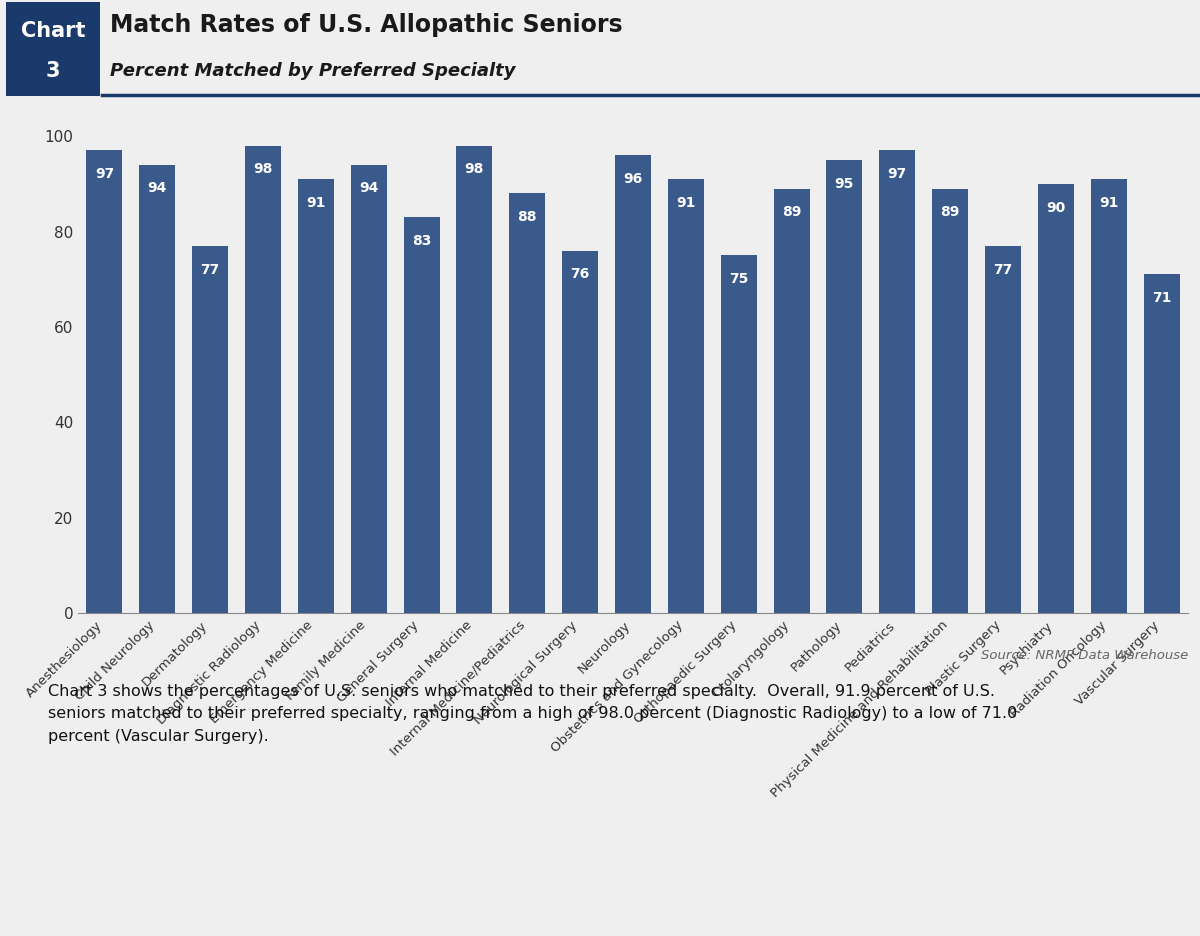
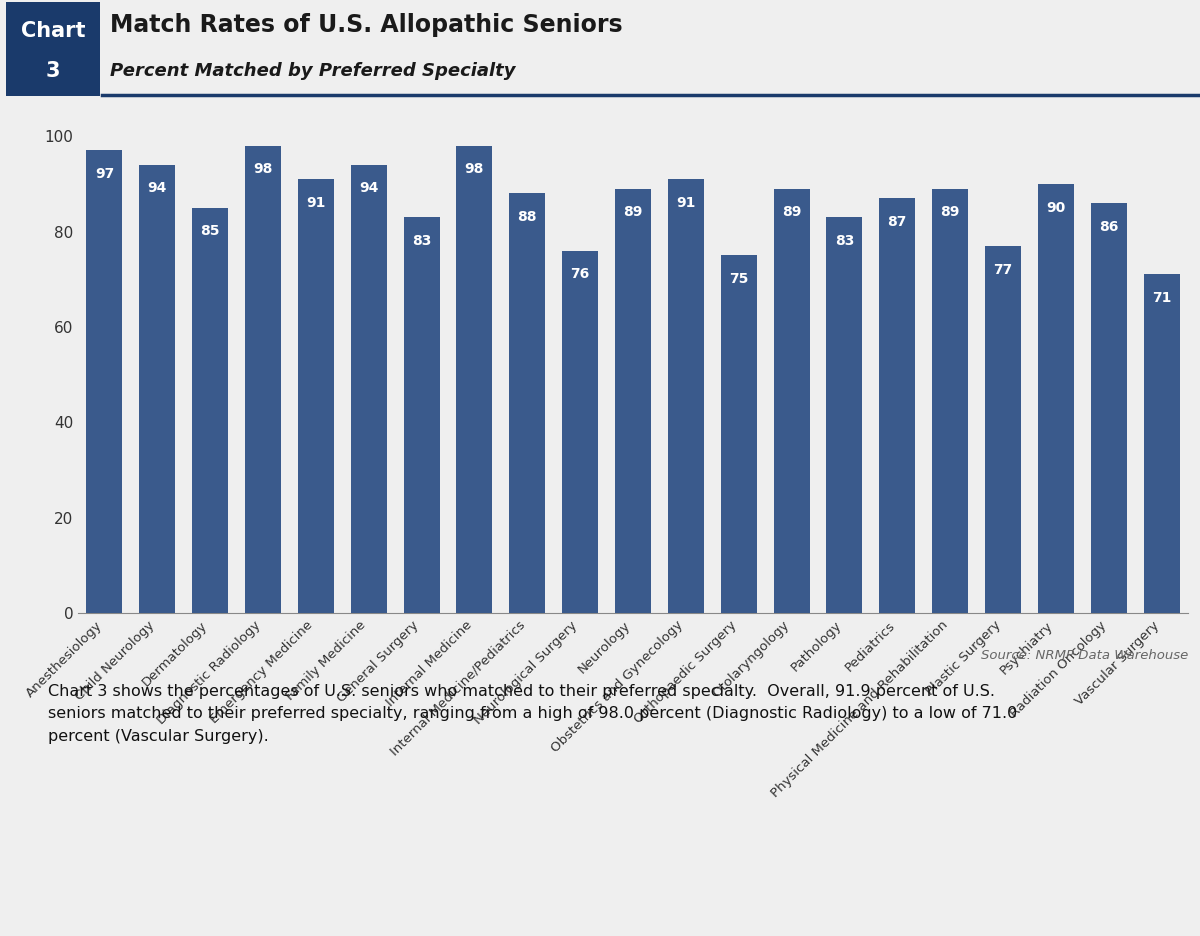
Dermatology: 77 -> 85
Neurology: 96 -> 89
Pathology: 95 -> 83
Pediatrics: 97 -> 87
Radiation Oncology: 91 -> 86
